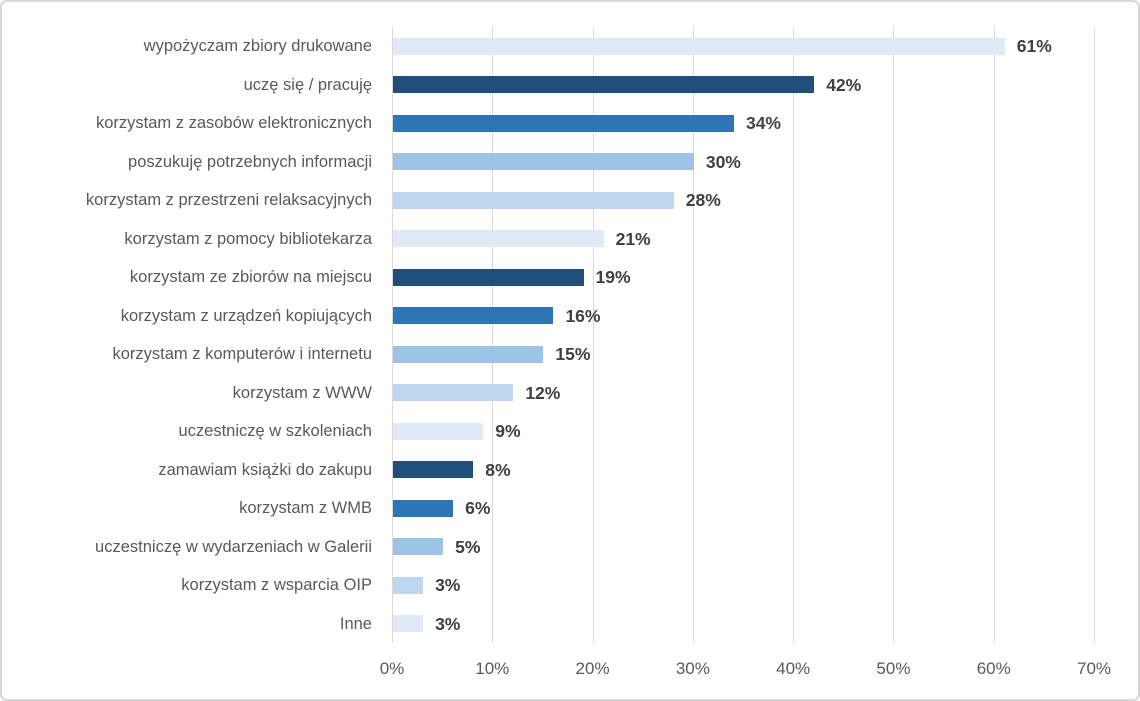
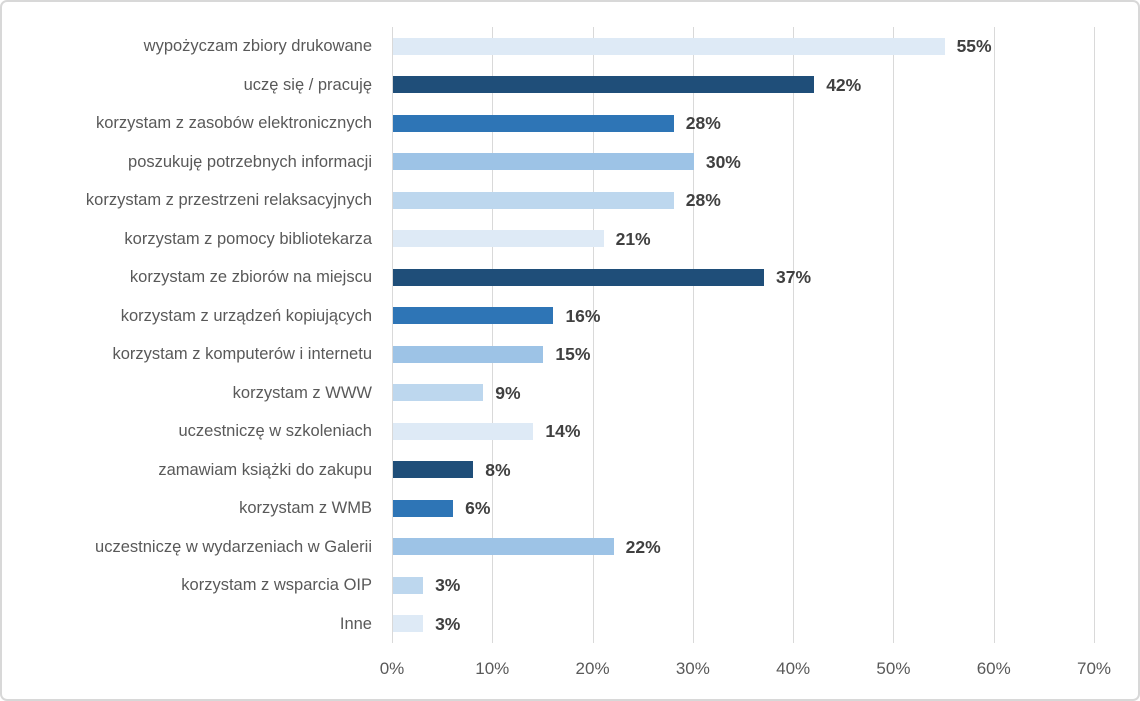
wypożyczam zbiory drukowane: 61% -> 55%
korzystam z zasobów elektronicznych: 34% -> 28%
korzystam ze zbiorów na miejscu: 19% -> 37%
korzystam z WWW: 12% -> 9%
uczestniczę w szkoleniach: 9% -> 14%
uczestniczę w wydarzeniach w Galerii: 5% -> 22%
